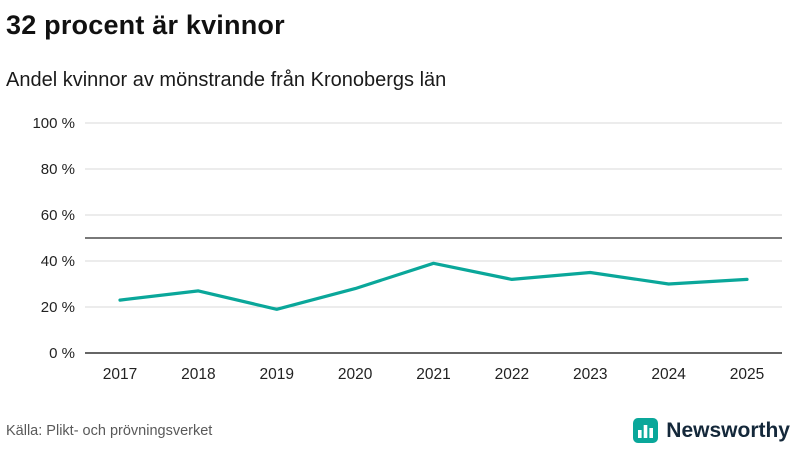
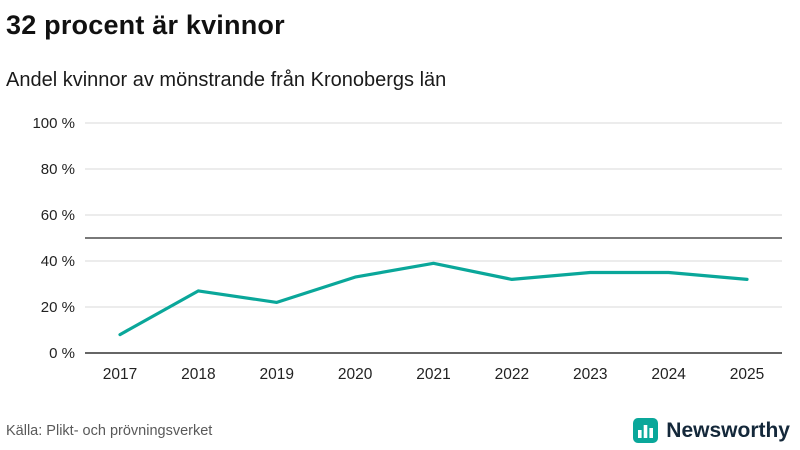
2017: 23% -> 8%
2019: 19% -> 22%
2020: 28% -> 33%
2024: 30% -> 35%
